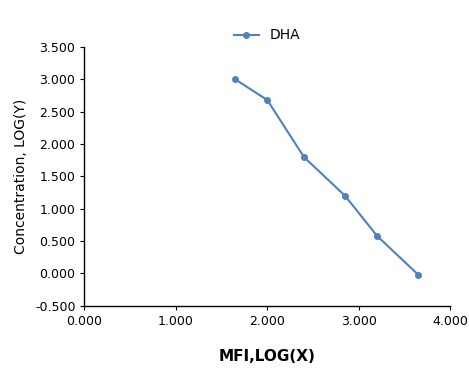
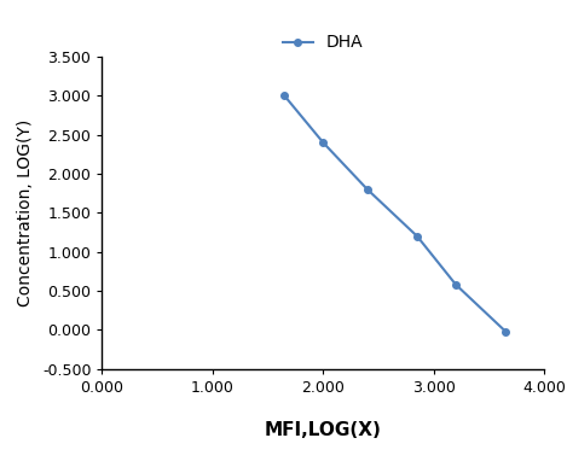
2.000: 2.68 -> 2.40
